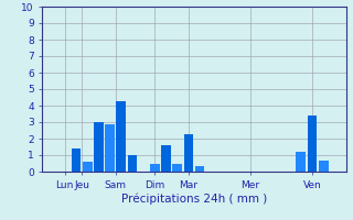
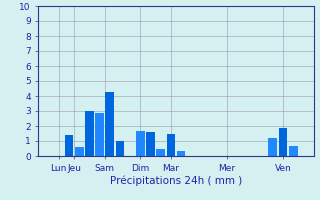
Dim: 0.5 -> 1.7
Mar: 2.3 -> 1.5
Ven: 3.4 -> 1.9
